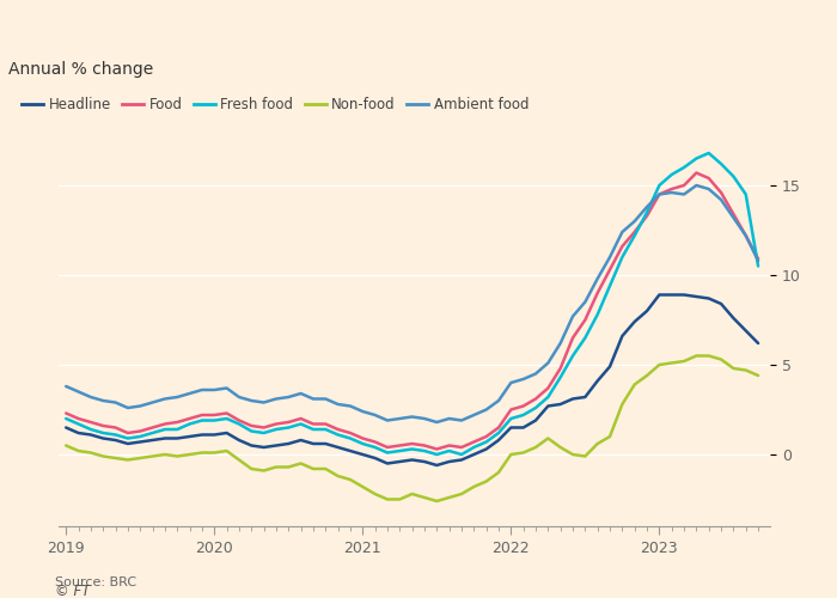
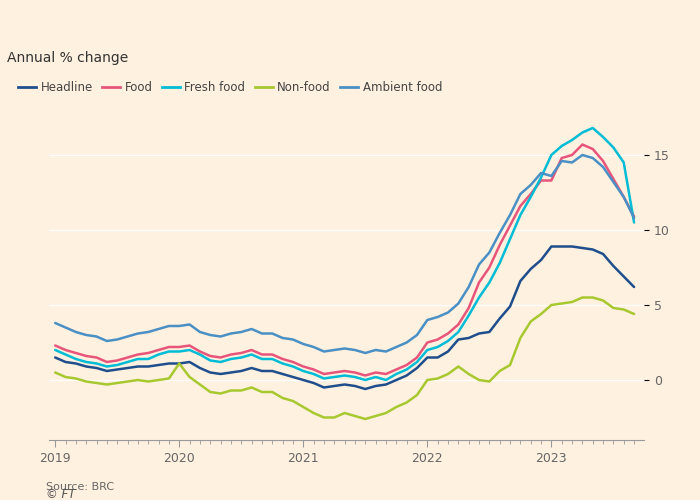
Non-food/2020: 0.1 -> 1.1
Food/2023: 14.5 -> 13.3
Ambient food/2023: 14.5 -> 13.6
